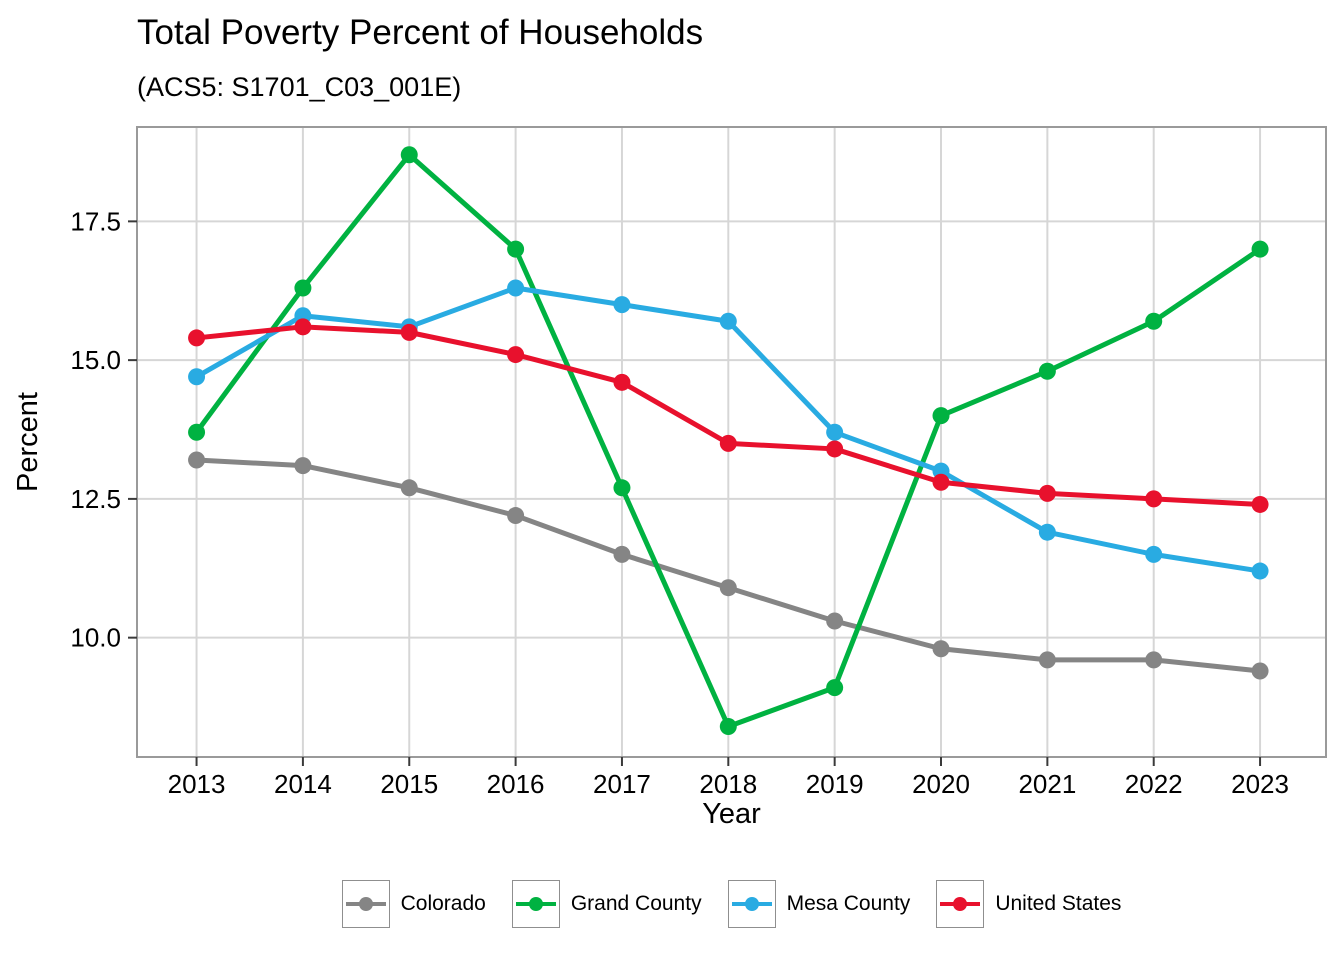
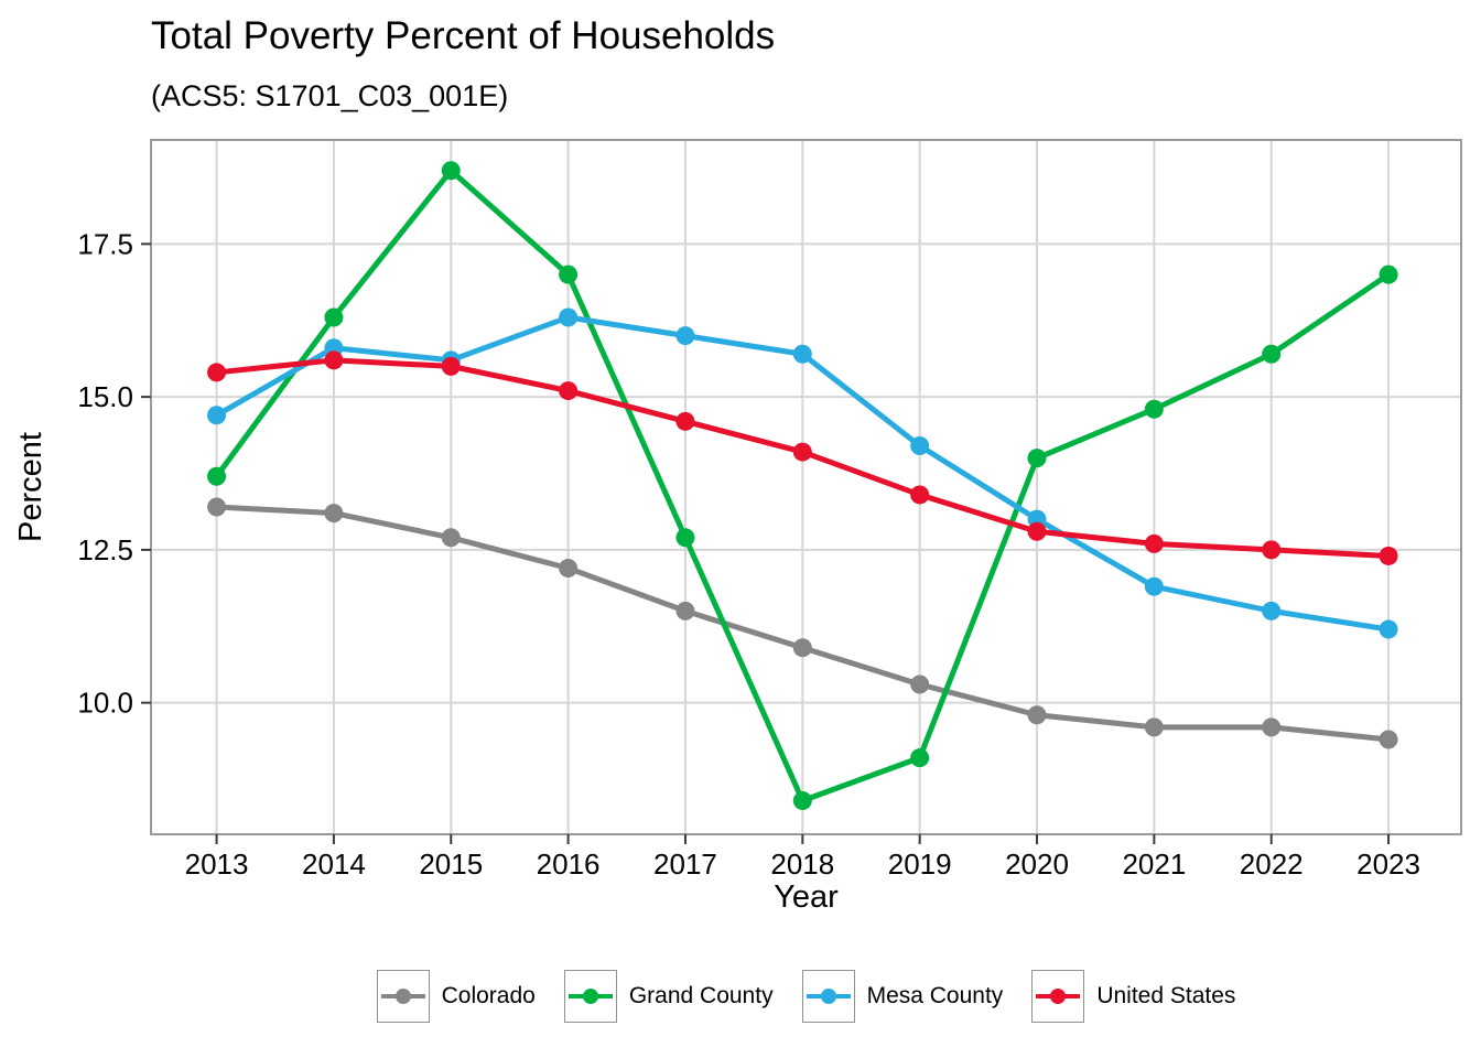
United States/2018: 13.5 -> 14.1
Mesa County/2019: 13.7 -> 14.2
